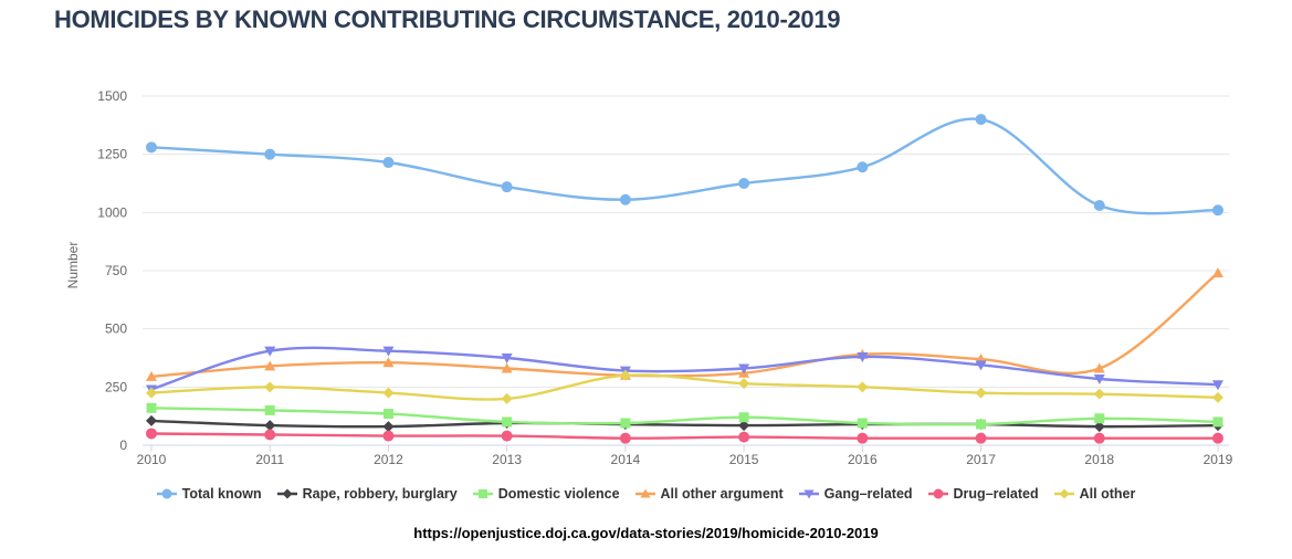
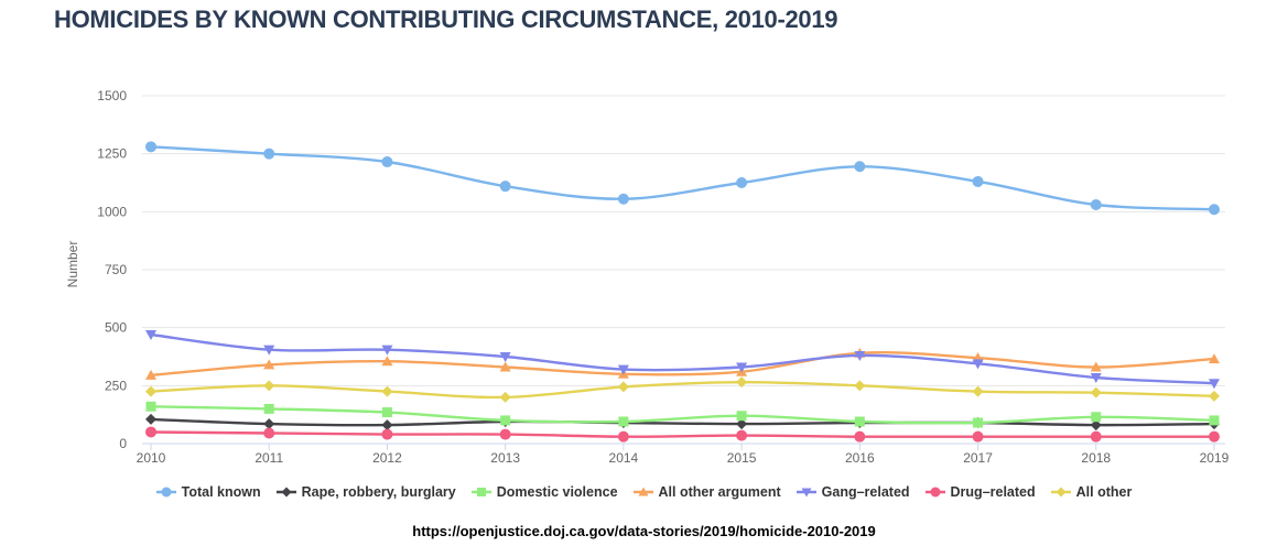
Gang–related/2010: 240 -> 470
All other/2014: 300 -> 240
Total known/2017: 1400 -> 1130
All other argument/2019: 740 -> 360
